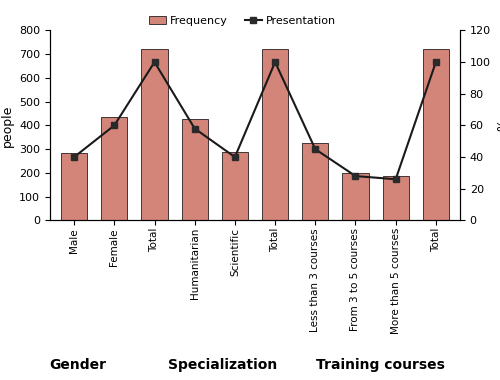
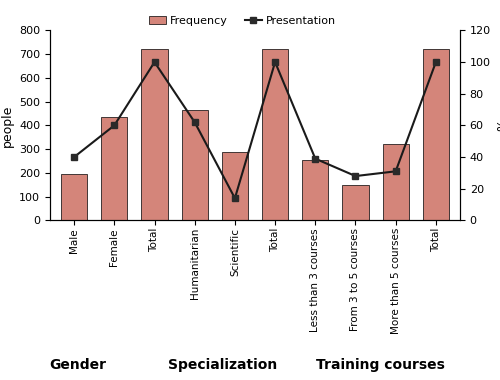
Frequency/Male: 285 -> 195
Frequency/Humanitarian: 425 -> 465
Presentation/Humanitarian: 58 -> 62
Presentation/Scientific: 40 -> 14
Frequency/Less than 3 courses: 325 -> 255
Presentation/Less than 3 courses: 45 -> 39
Frequency/From 3 to 5 courses: 200 -> 150
Frequency/More than 5 courses: 185 -> 320
Presentation/More than 5 courses: 26 -> 31
